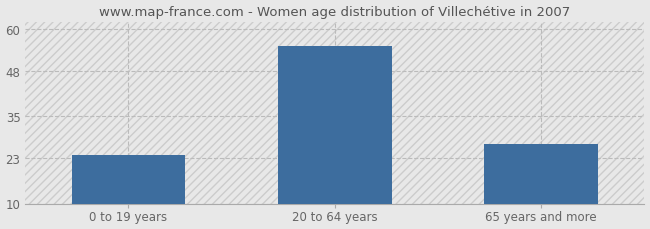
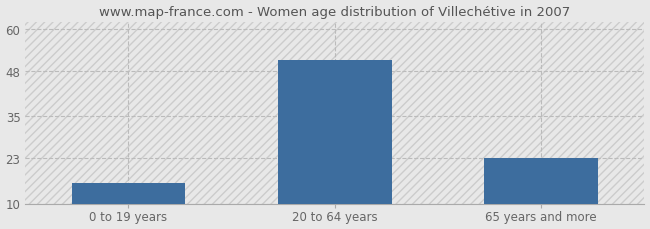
0 to 19 years: 24 -> 16
20 to 64 years: 55 -> 51
65 years and more: 27 -> 23
